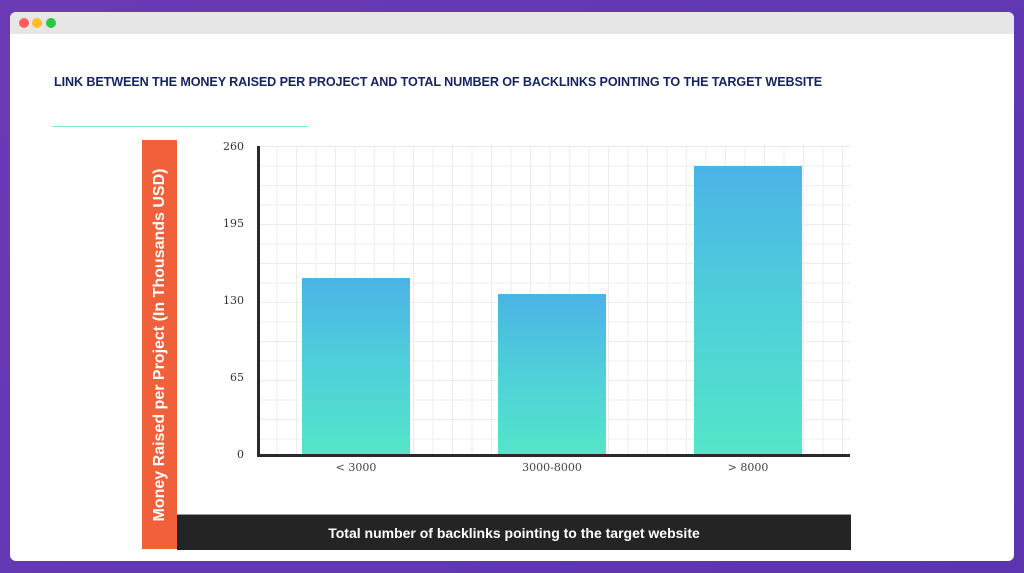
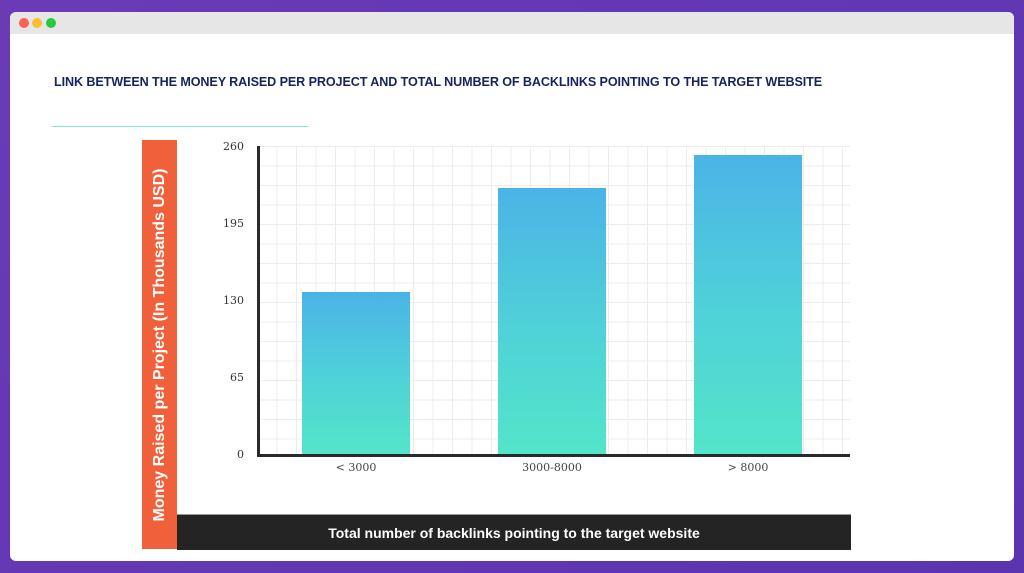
< 3000: 149 -> 138
3000-8000: 136 -> 225
> 8000: 244 -> 253
